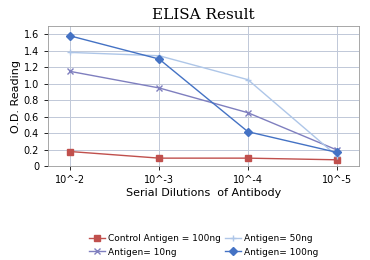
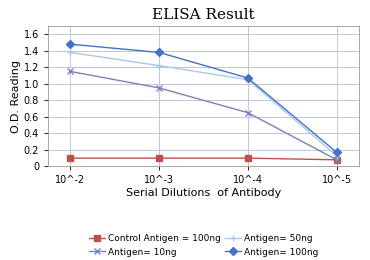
Control Antigen = 100ng/10^-2: 0.18 -> 0.10
Antigen= 100ng/10^-2: 1.58 -> 1.48
Antigen= 50ng/10^-3: 1.34 -> 1.22
Antigen= 100ng/10^-3: 1.30 -> 1.38
Antigen= 100ng/10^-4: 0.42 -> 1.07
Antigen= 10ng/10^-5: 0.20 -> 0.08
